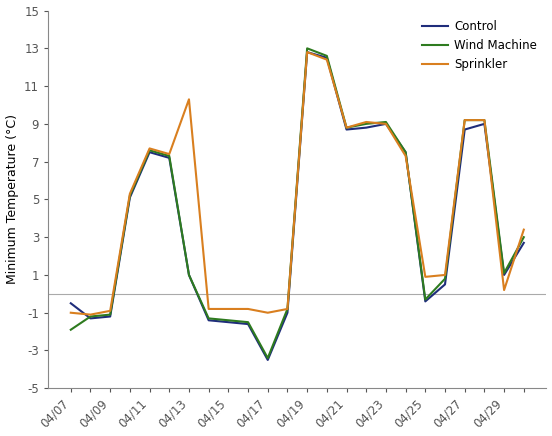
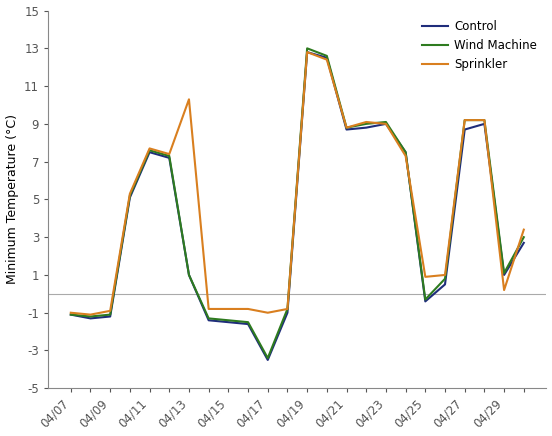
Control/04/07: -0.5 -> -1.1
Wind Machine/04/07: -1.9 -> -1.1
